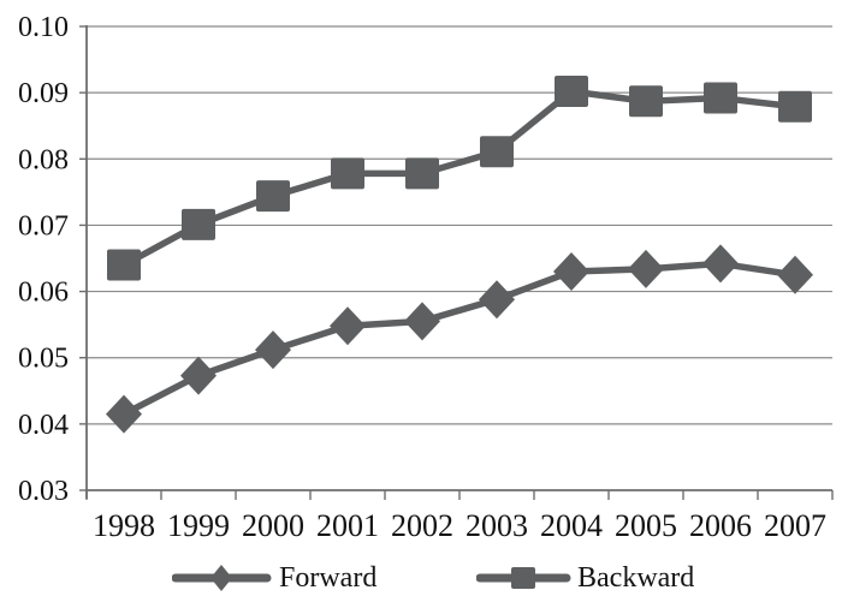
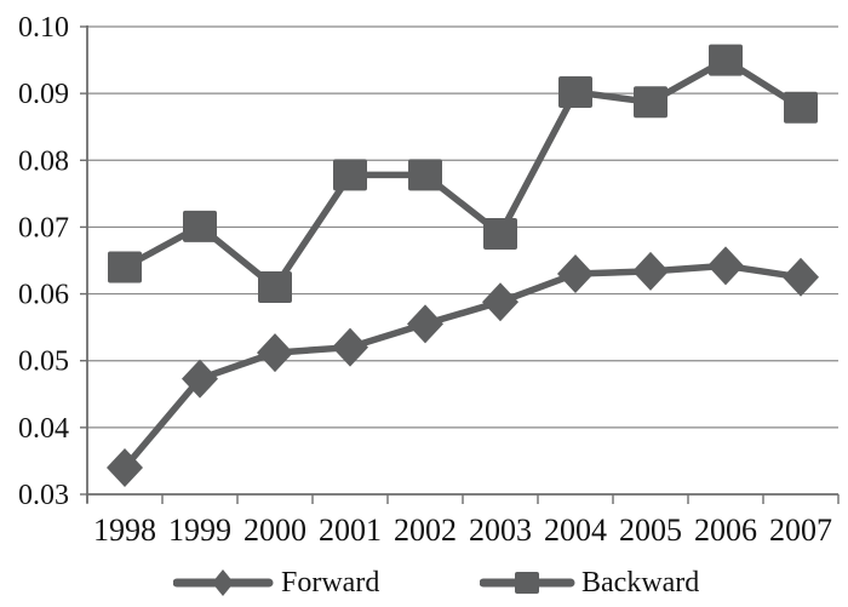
Forward/1998: 0.042 -> 0.034
Backward/2000: 0.074 -> 0.061
Forward/2001: 0.055 -> 0.052
Backward/2003: 0.081 -> 0.069
Backward/2006: 0.089 -> 0.095
